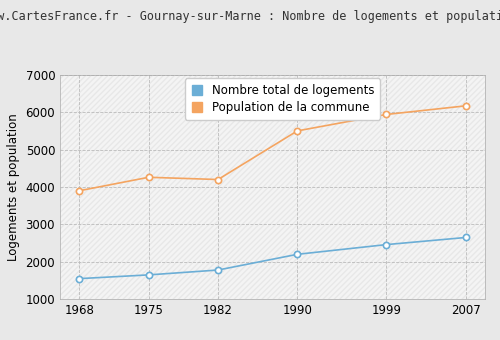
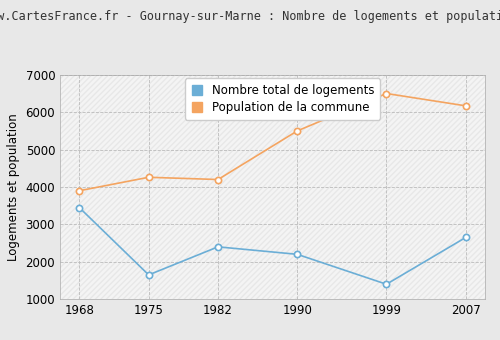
Nombre total de logements/1968: 1550 -> 3450
Nombre total de logements/1982: 1780 -> 2400
Nombre total de logements/1999: 2460 -> 1400
Population de la commune/1999: 5940 -> 6500
